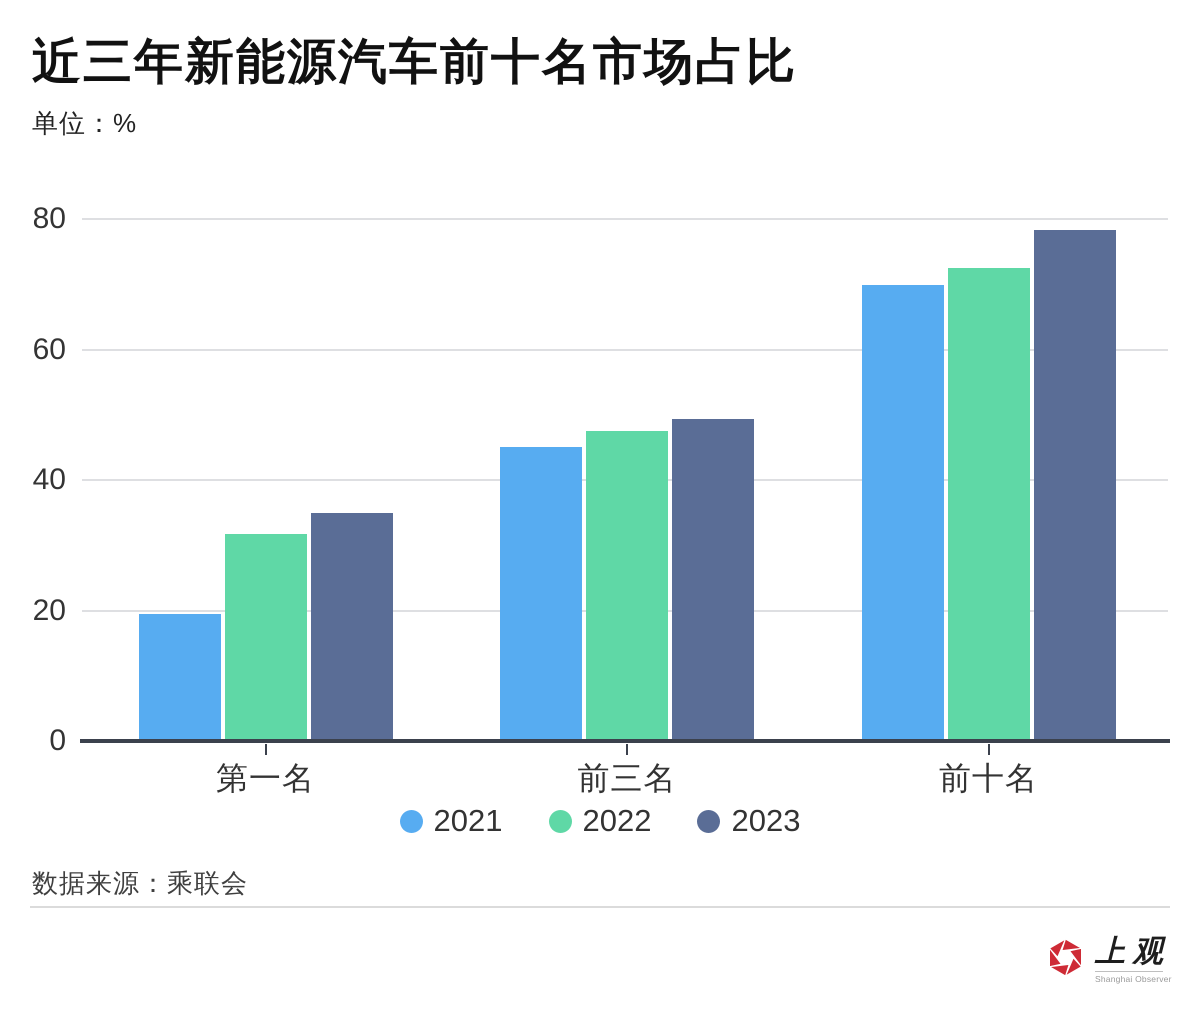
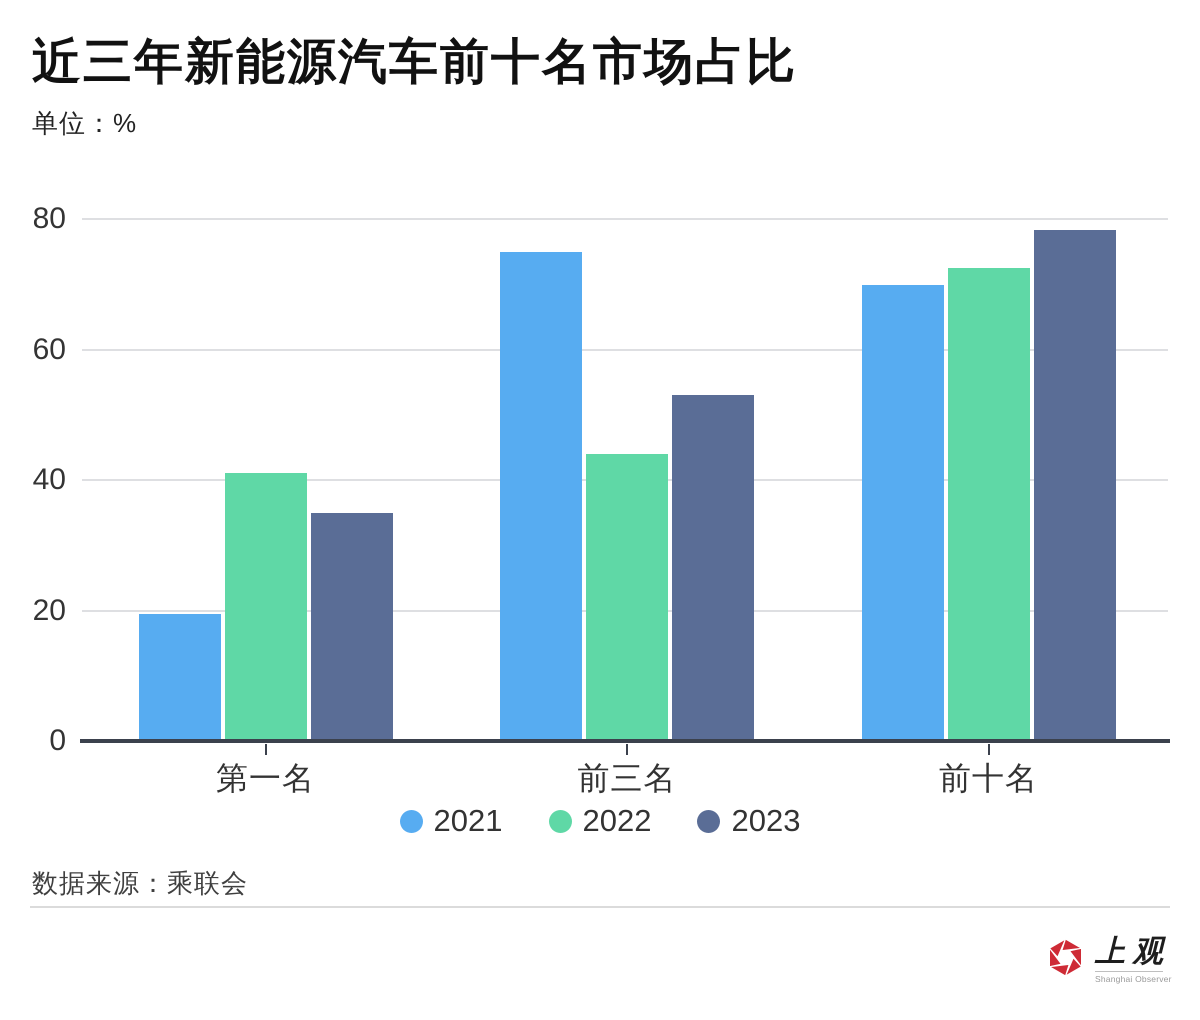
2022/第一名: 32 -> 41
2021/前三名: 45 -> 75
2022/前三名: 48 -> 44
2023/前三名: 49 -> 53
